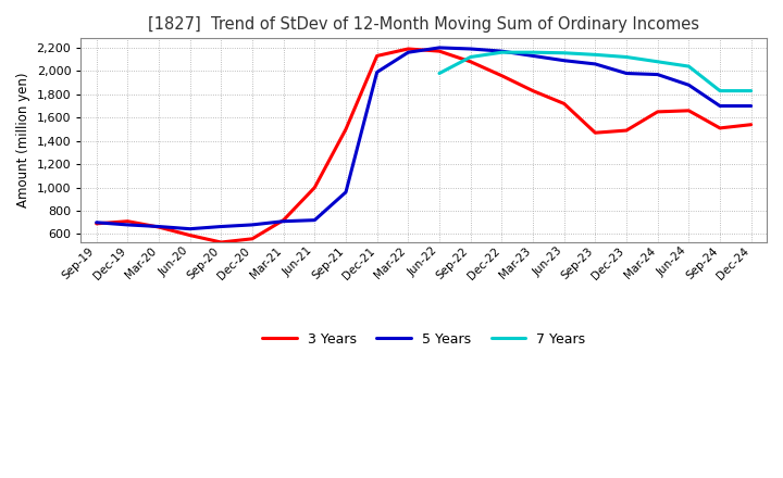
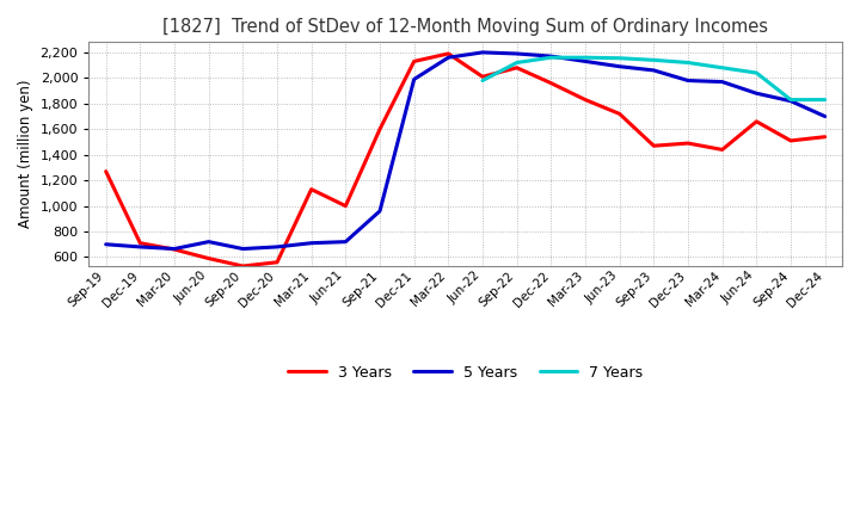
3 Years/Sep-19: 690 -> 1,270
5 Years/Jun-20: 640 -> 720
3 Years/Mar-21: 720 -> 1,130
3 Years/Sep-21: 1,500 -> 1,600
3 Years/Jun-22: 2,170 -> 2,010
3 Years/Mar-24: 1,650 -> 1,440
5 Years/Sep-24: 1,700 -> 1,820
